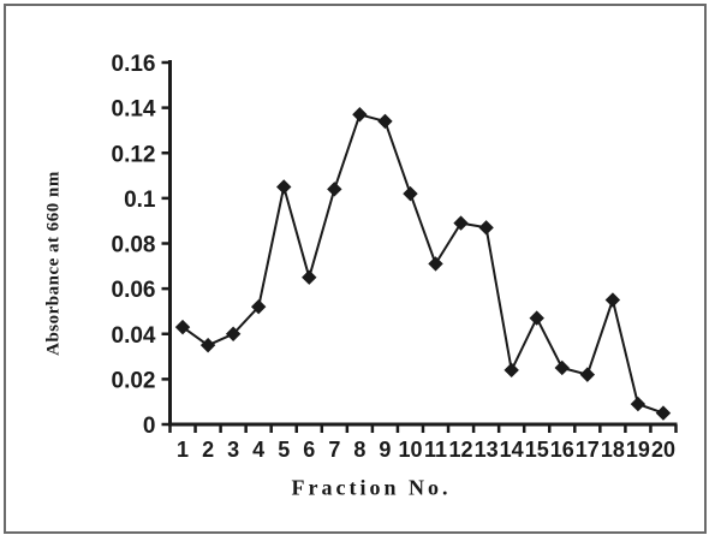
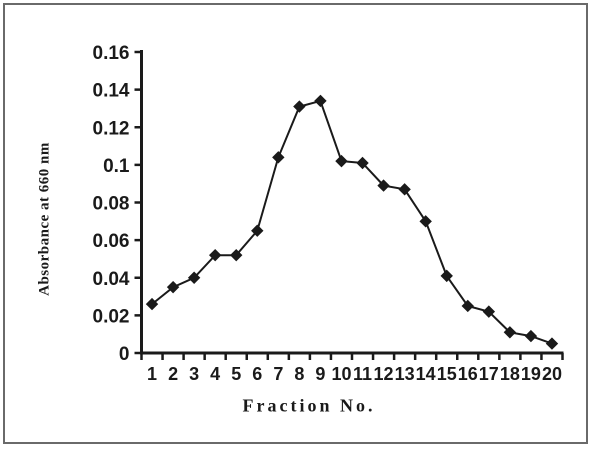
1: 0.043 -> 0.026
5: 0.105 -> 0.052
8: 0.137 -> 0.131
11: 0.071 -> 0.101
14: 0.024 -> 0.070
15: 0.047 -> 0.041
18: 0.055 -> 0.011
